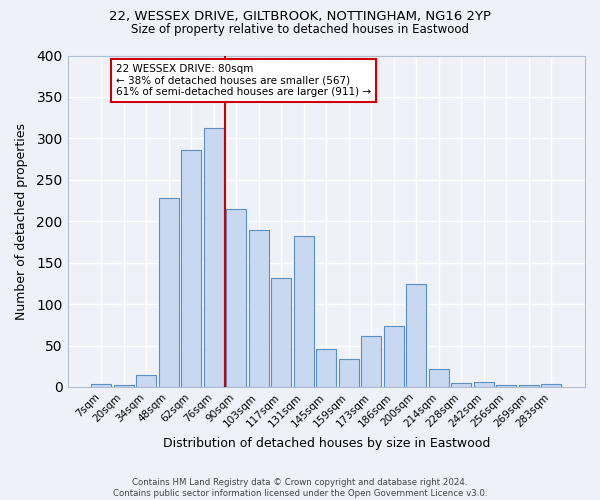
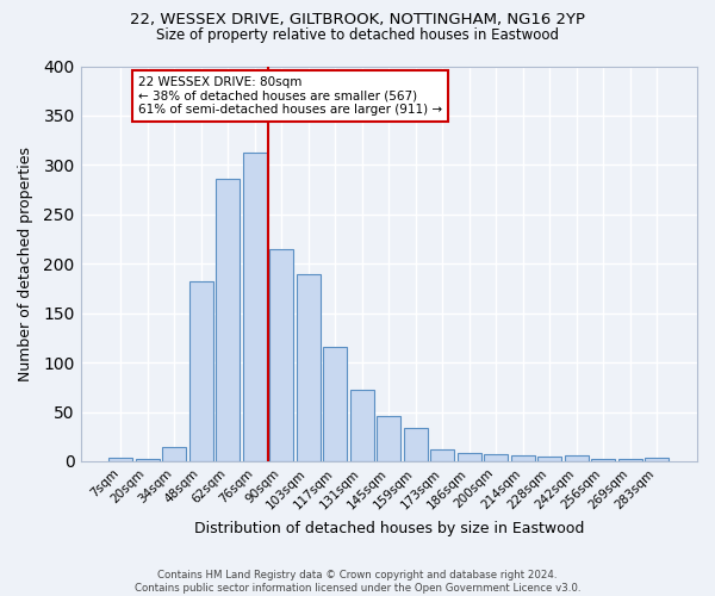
48sqm: 228 -> 182
117sqm: 132 -> 116
131sqm: 182 -> 72
173sqm: 62 -> 12
186sqm: 74 -> 8
200sqm: 124 -> 7
214sqm: 22 -> 6
